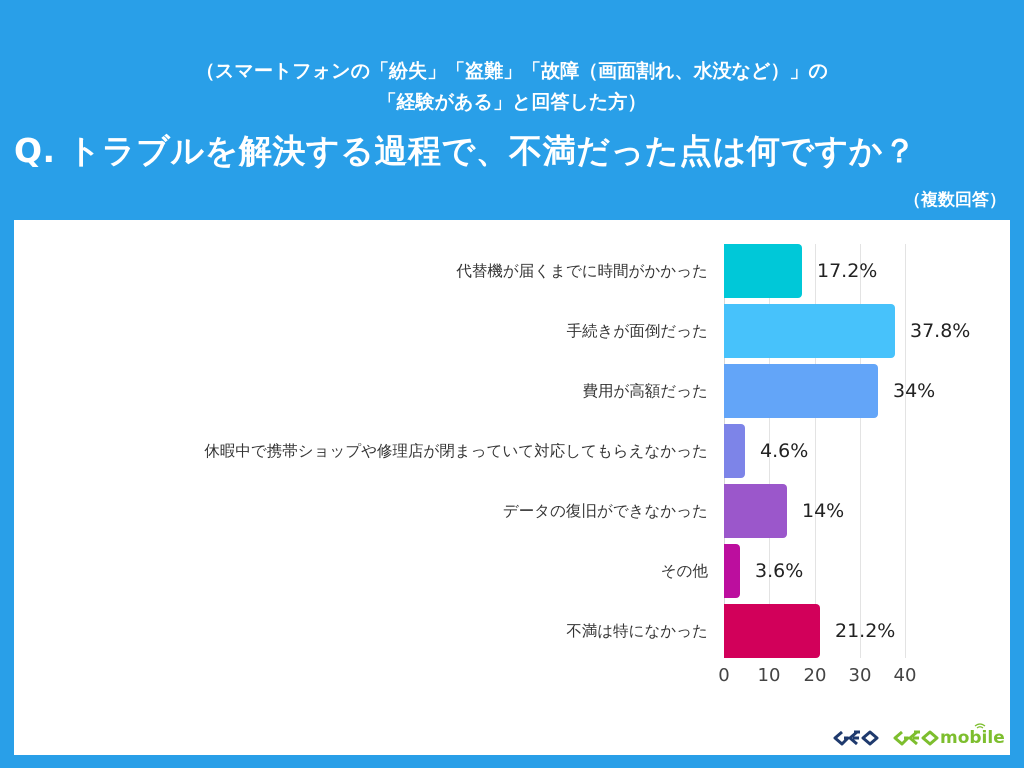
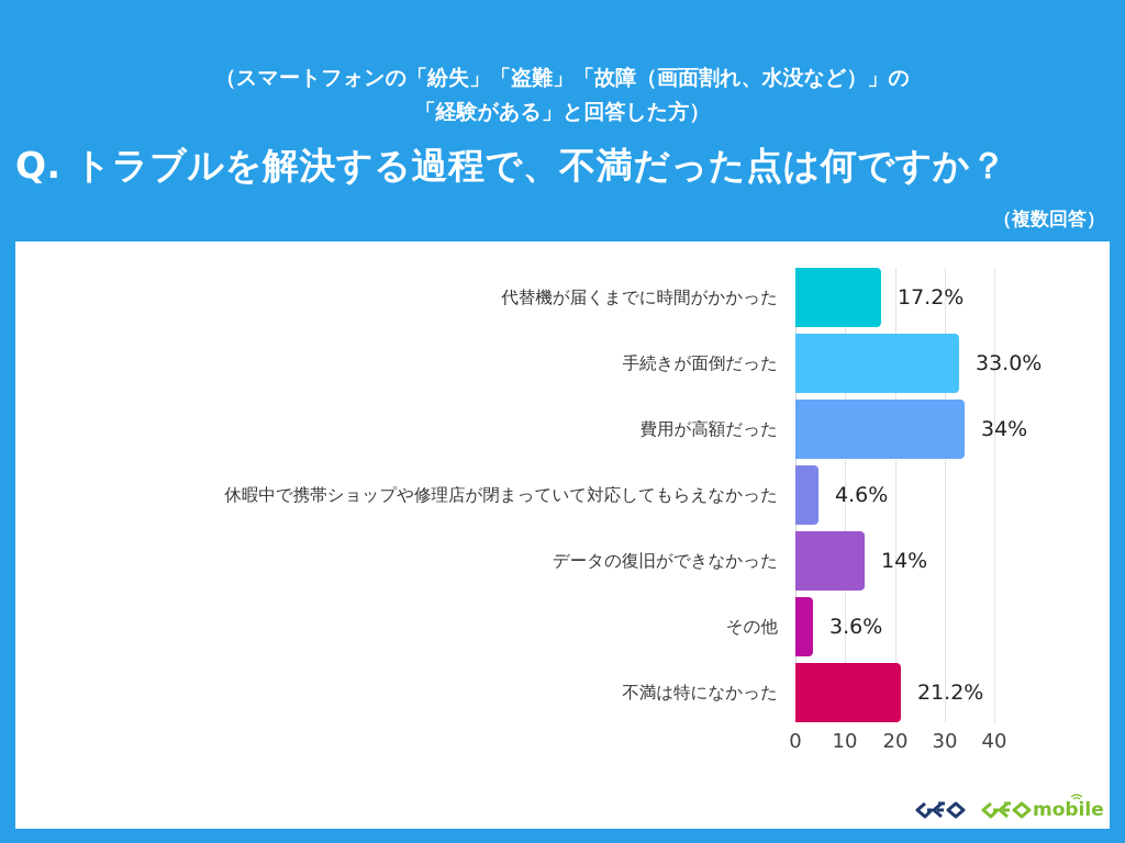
手続きが面倒だった: 37.8% -> 33.0%
